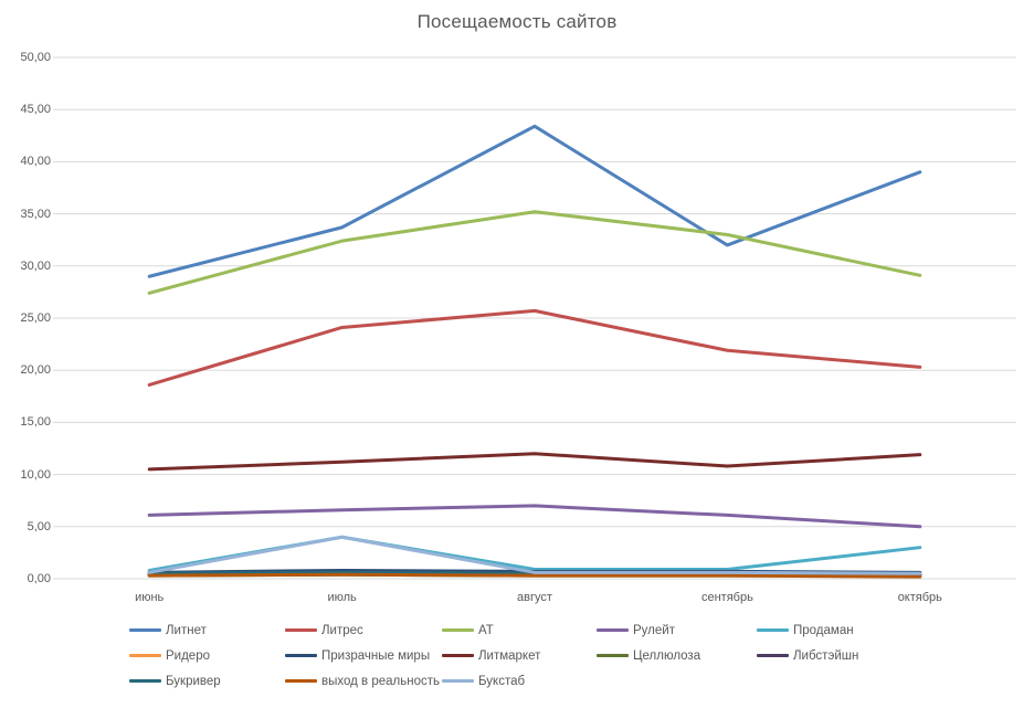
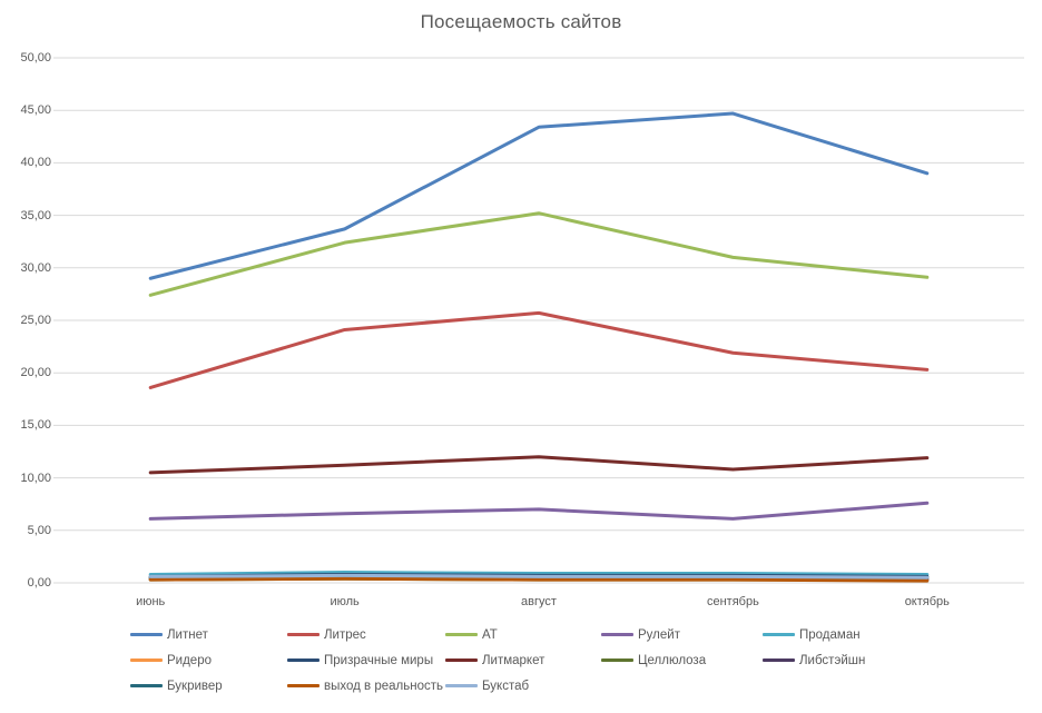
Продаман/июль: 4 -> 1
Букстаб/июль: 4 -> 1
Литнет/сентябрь: 32 -> 45
АТ/сентябрь: 33 -> 31
Рулейт/октябрь: 5 -> 8
Продаман/октябрь: 3 -> 1
